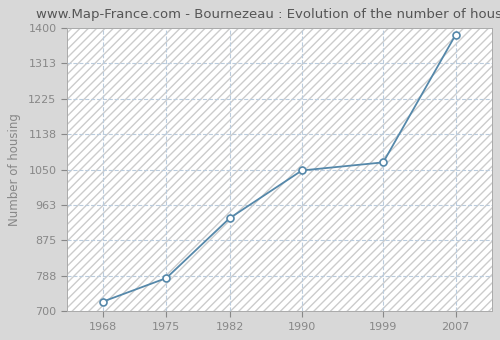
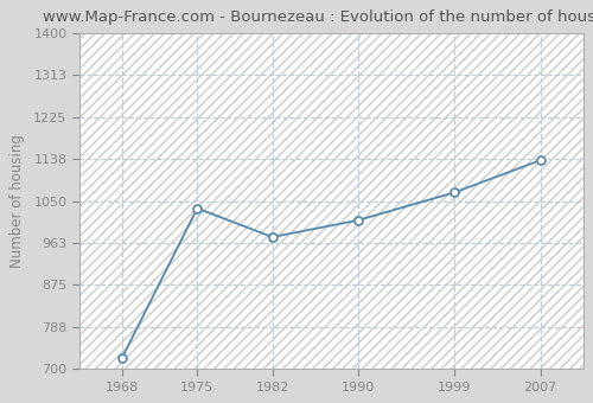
1975: 782 -> 1035
1982: 930 -> 975
1990: 1048 -> 1010
2007: 1383 -> 1135
